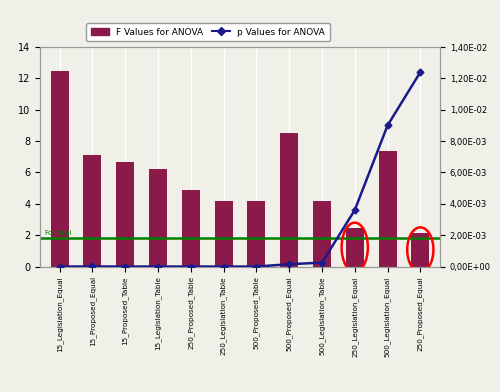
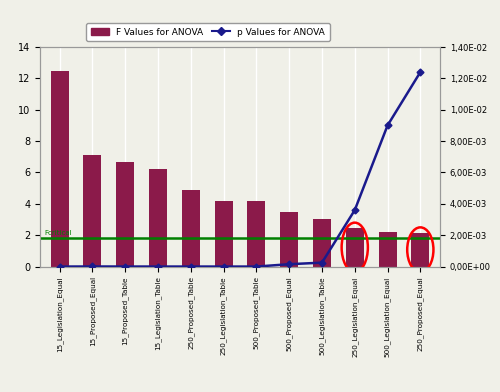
F Values for ANOVA/500_Proposed_Equal: 8.5 -> 3.5
F Values for ANOVA/500_Legislation_Table: 4.2 -> 3.0
F Values for ANOVA/500_Legislation_Equal: 7.4 -> 2.2
